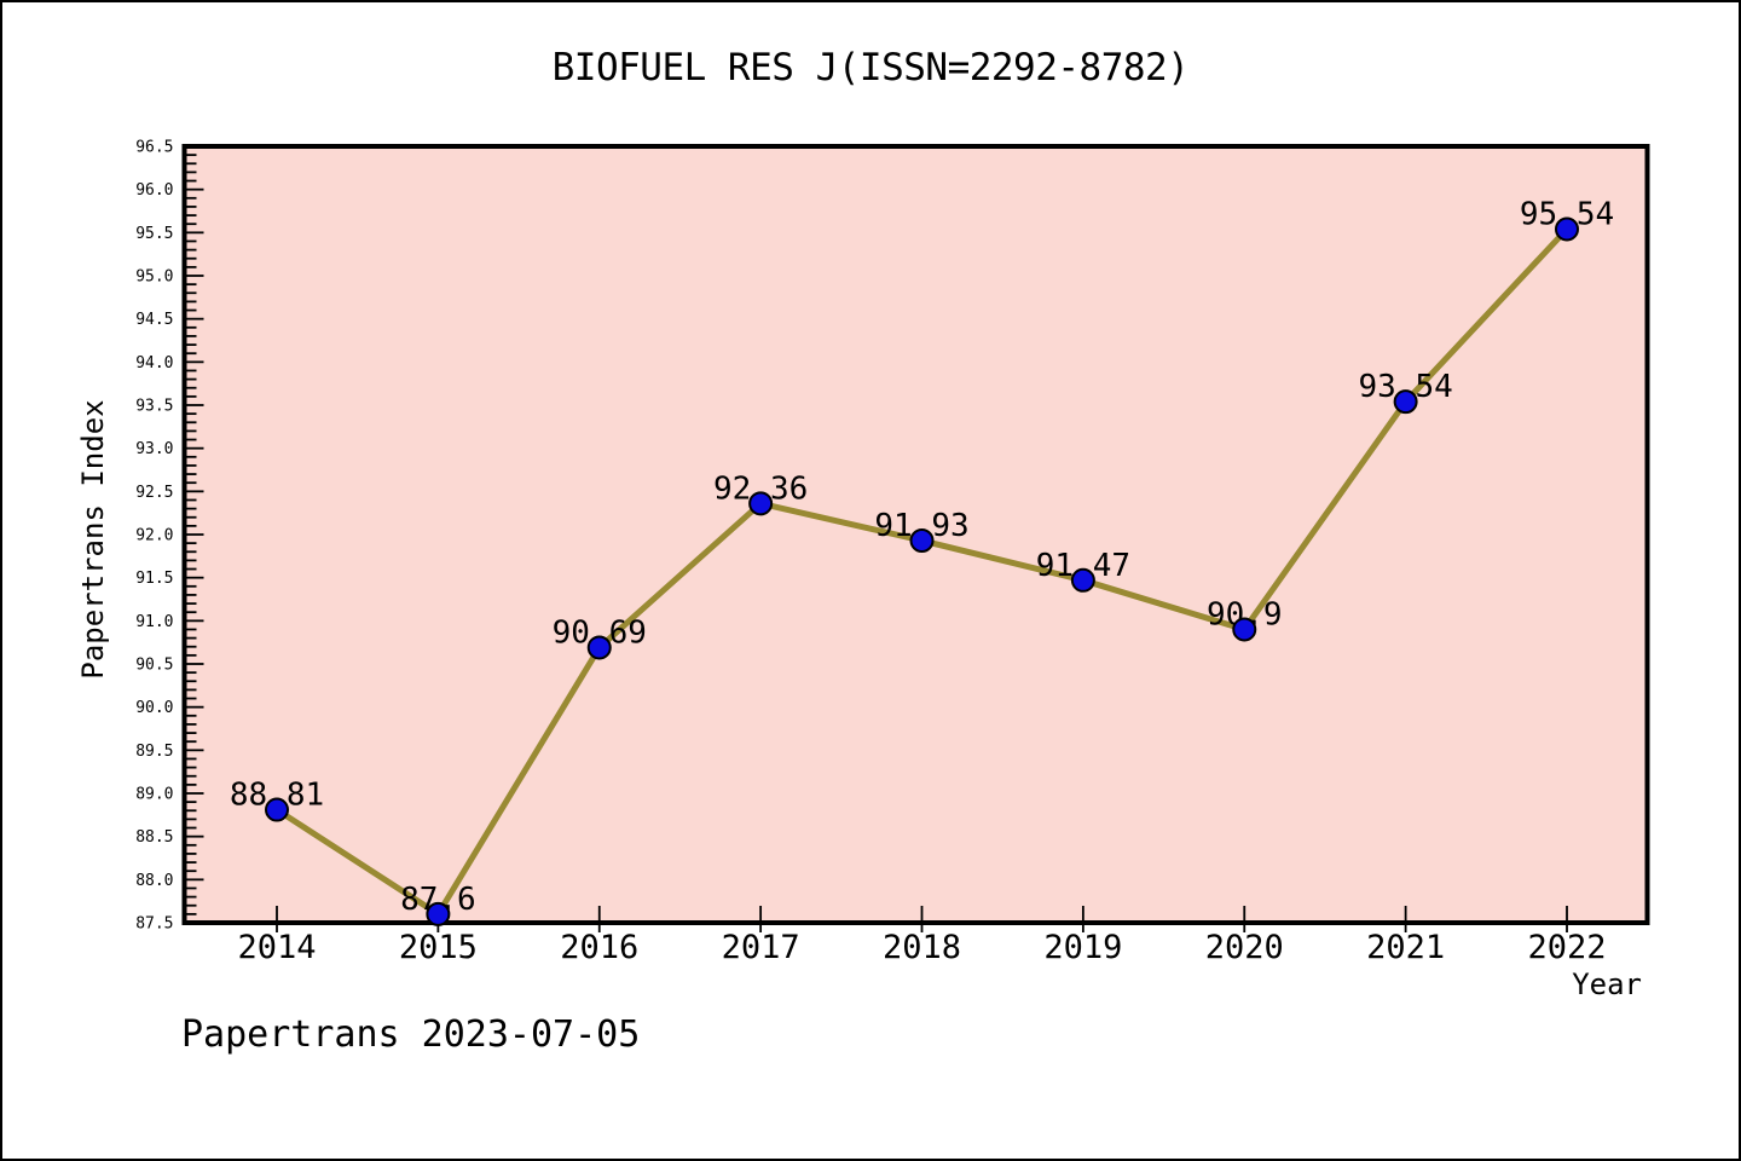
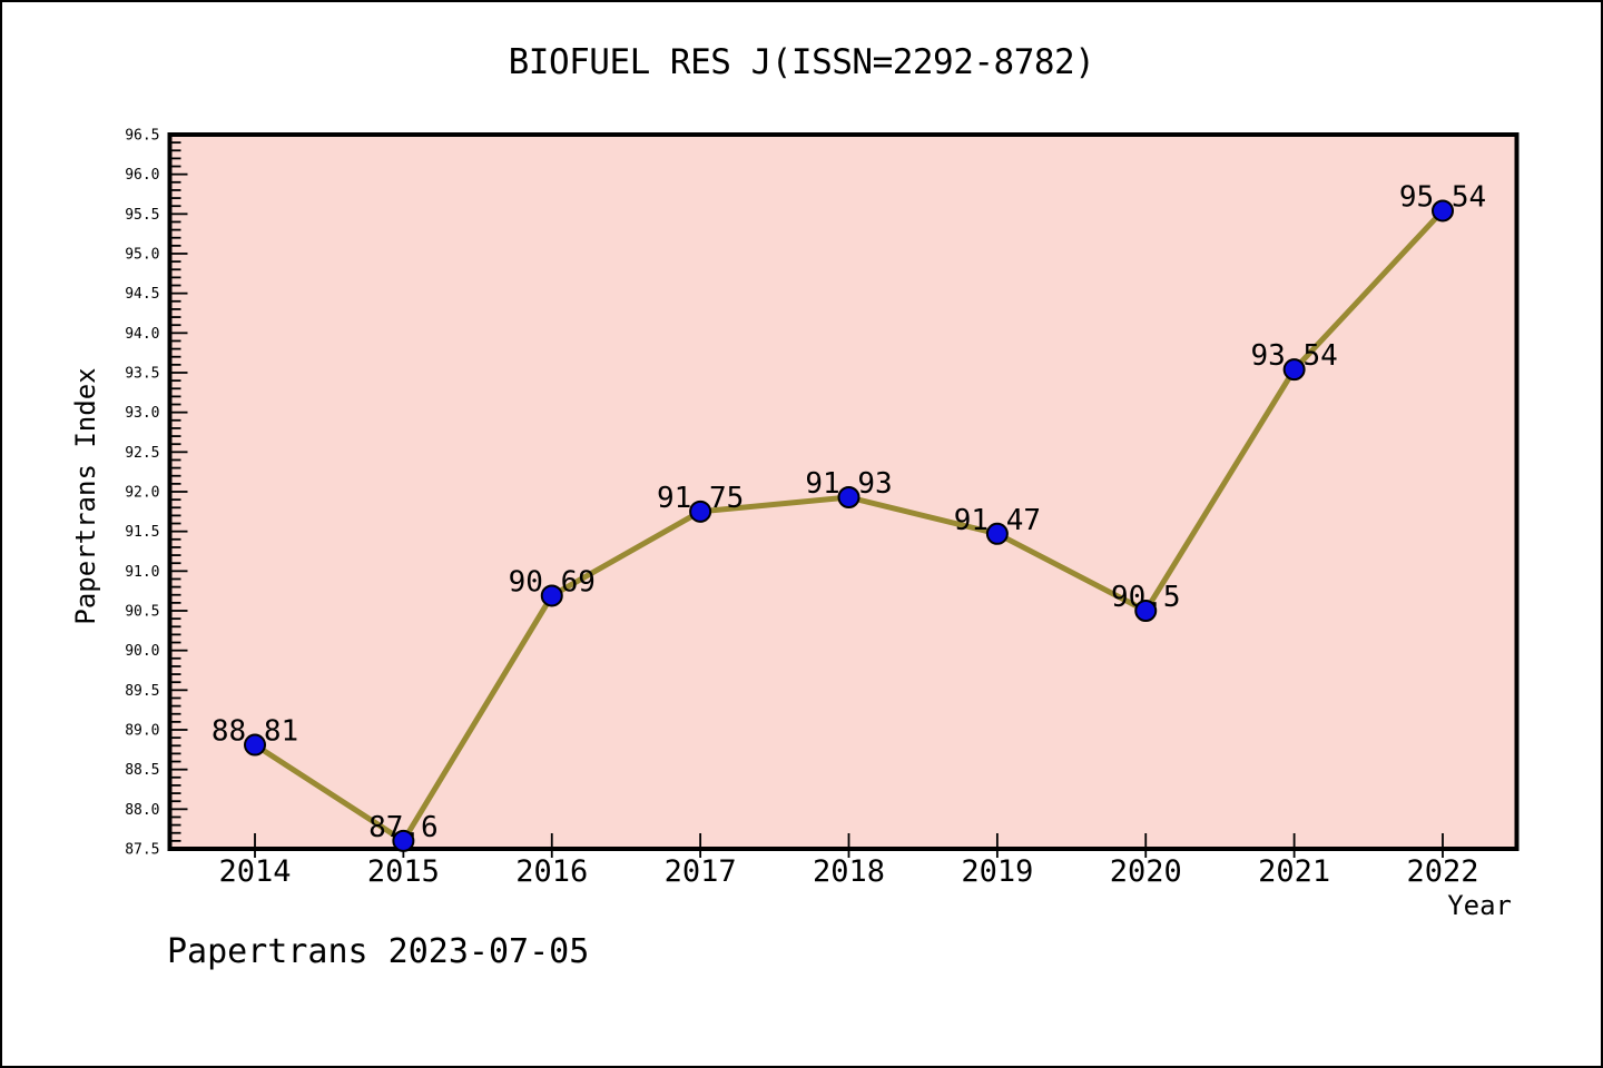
2017: 92.36 -> 91.75
2020: 90.9 -> 90.5
